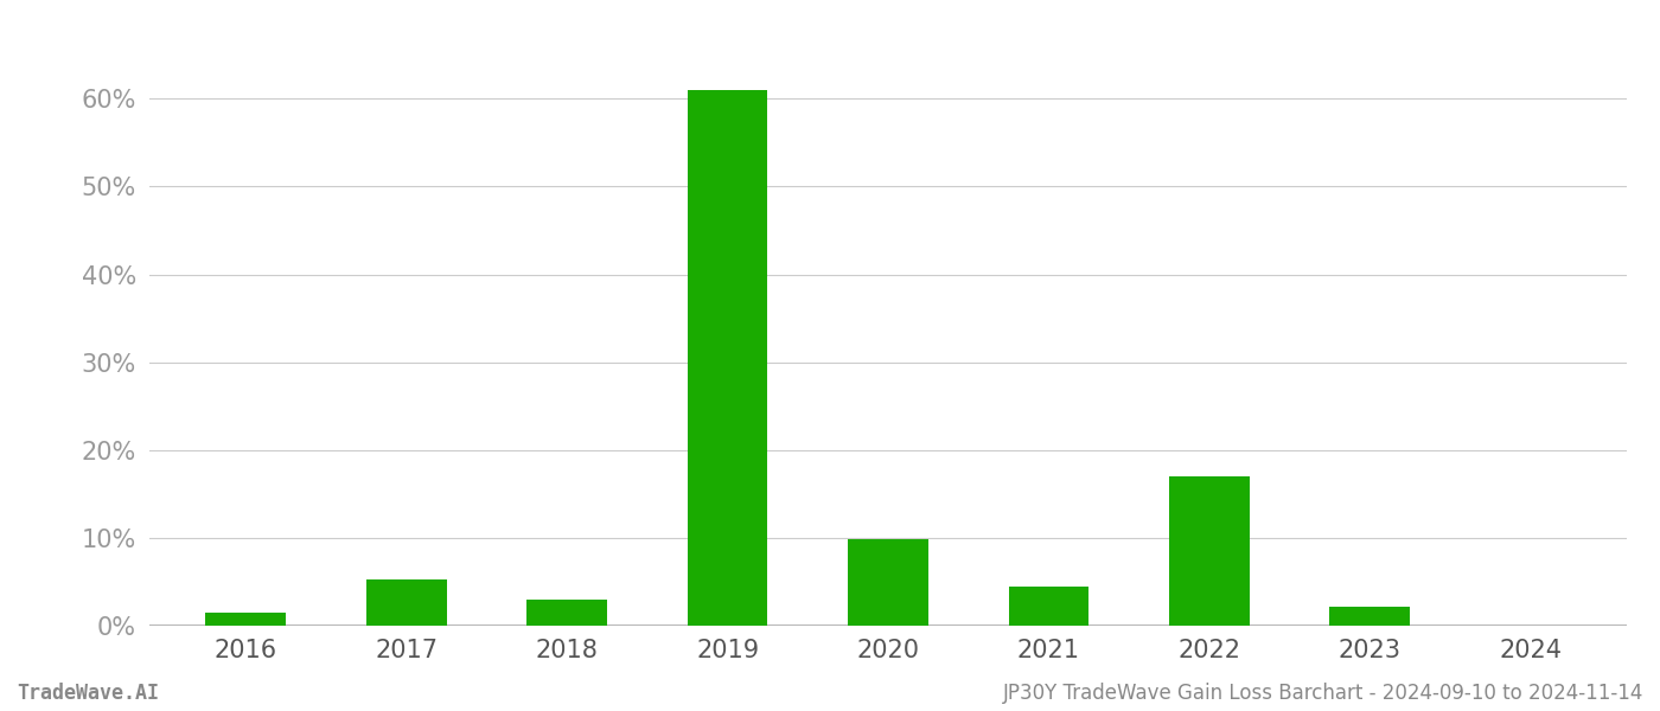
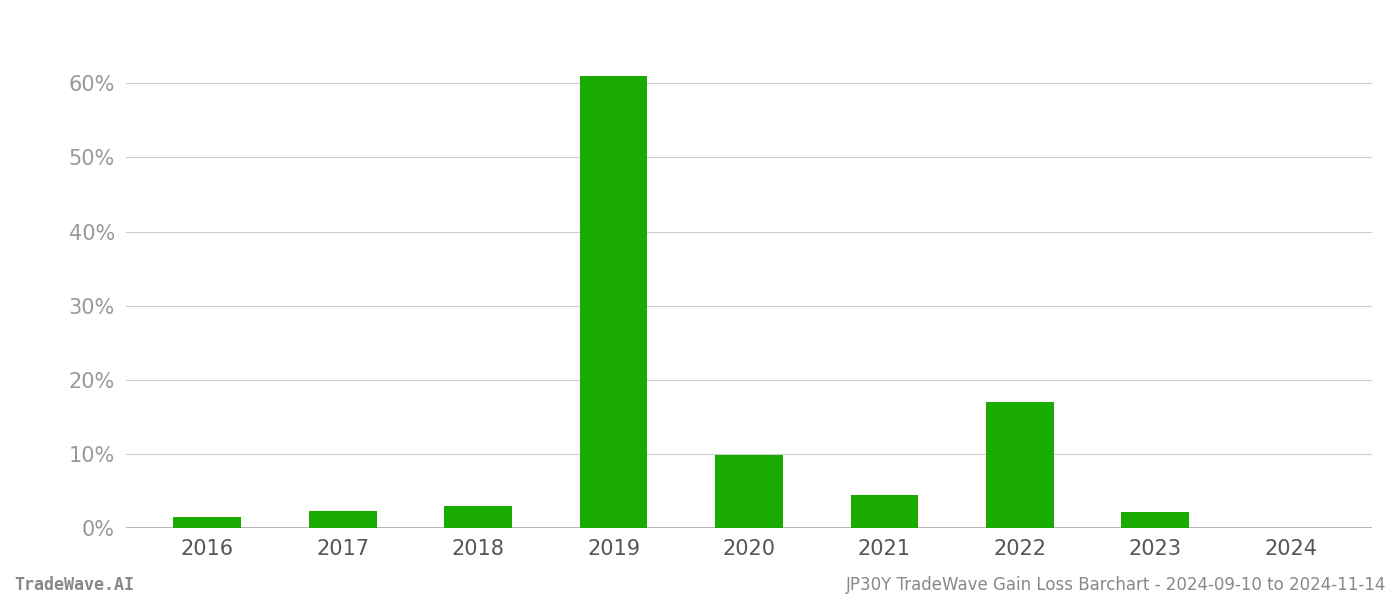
2017: 5.2% -> 2.3%
